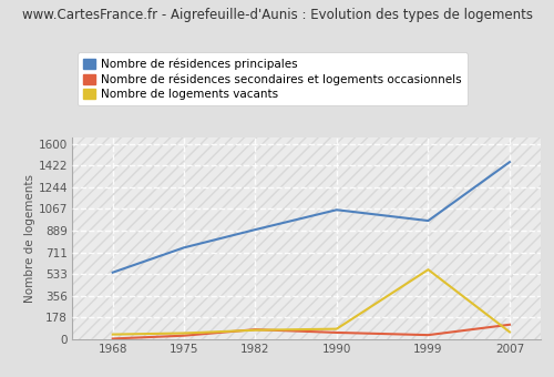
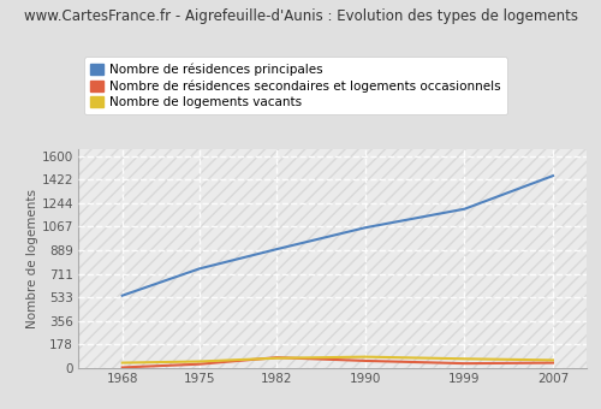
Nombre de résidences principales/1999: 970 -> 1200
Nombre de logements vacants/1999: 570 -> 70
Nombre de résidences secondaires et logements occasionnels/2007: 120 -> 40
